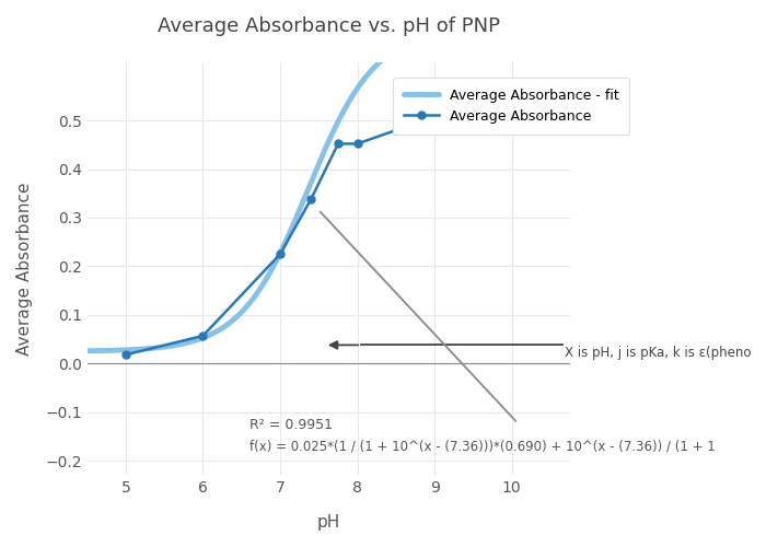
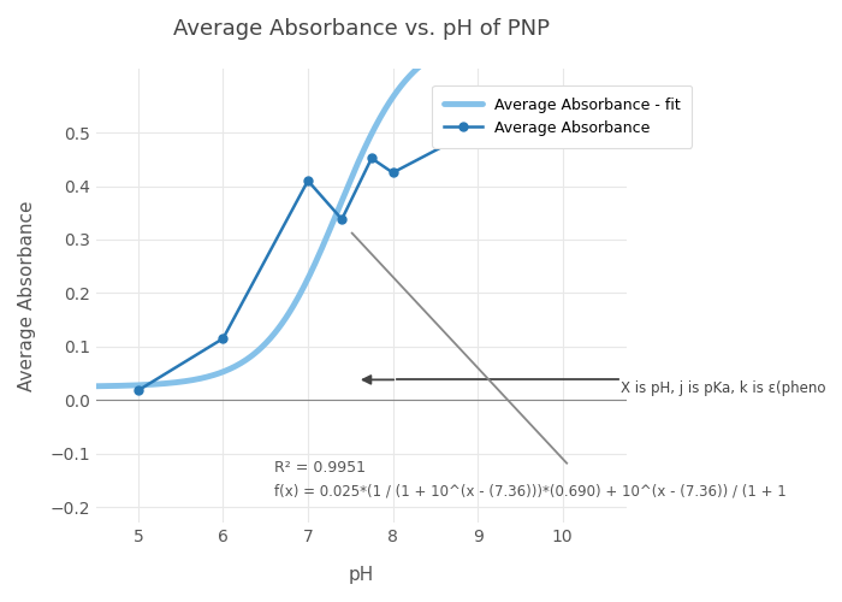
Average Absorbance/6: 0.057 -> 0.115
Average Absorbance/7: 0.225 -> 0.410
Average Absorbance/8: 0.452 -> 0.425
